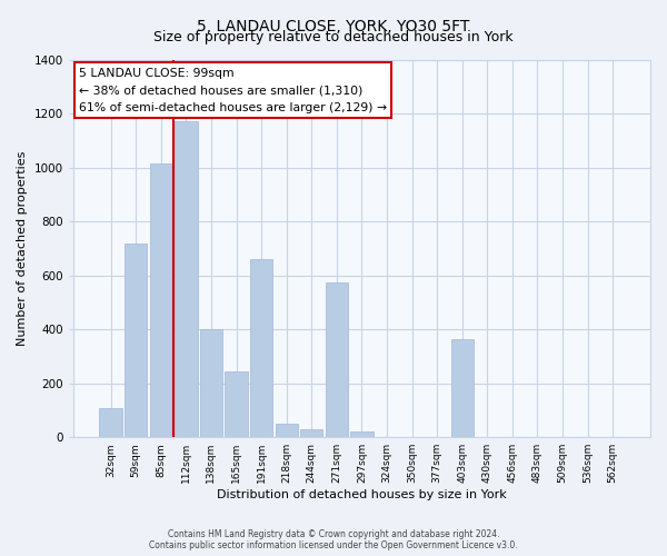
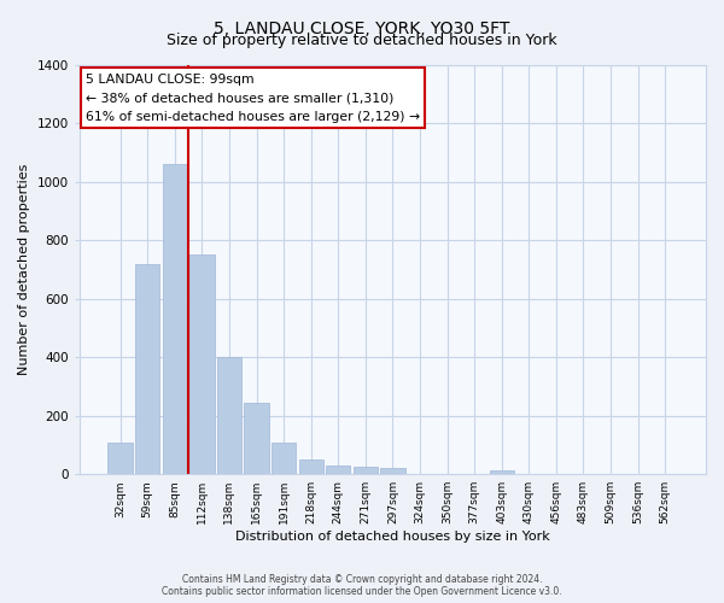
85sqm: 1015 -> 1060
112sqm: 1175 -> 750
191sqm: 660 -> 110
271sqm: 575 -> 25
403sqm: 365 -> 12
